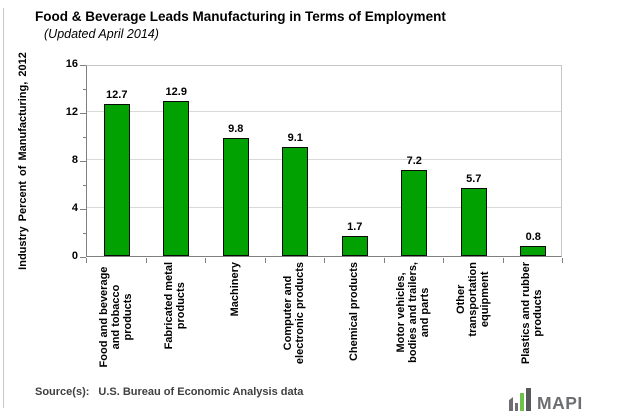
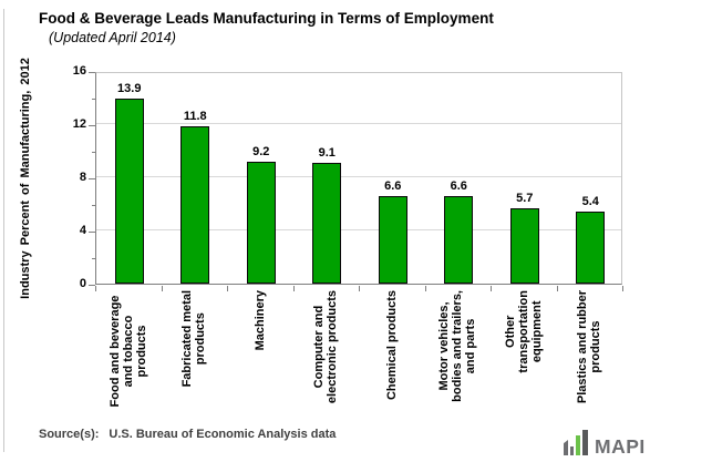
Food and beverage and tobacco products: 12.7 -> 13.9
Fabricated metal products: 12.9 -> 11.8
Machinery: 9.8 -> 9.2
Chemical products: 1.7 -> 6.6
Motor vehicles, bodies and trailers, and parts: 7.2 -> 6.6
Plastics and rubber products: 0.8 -> 5.4
